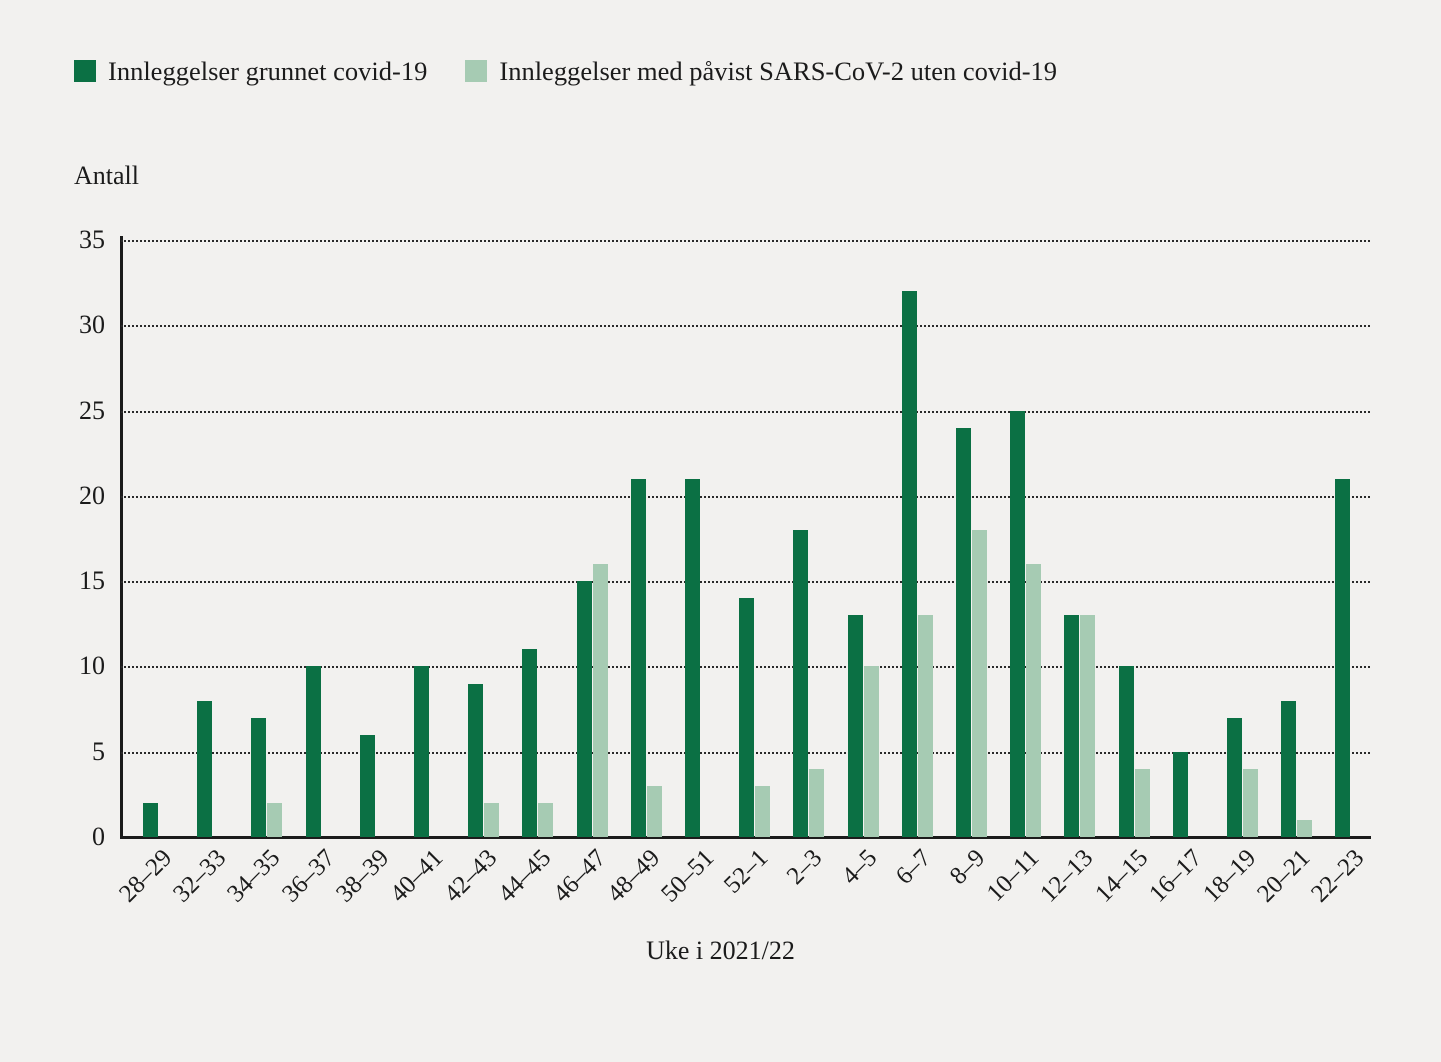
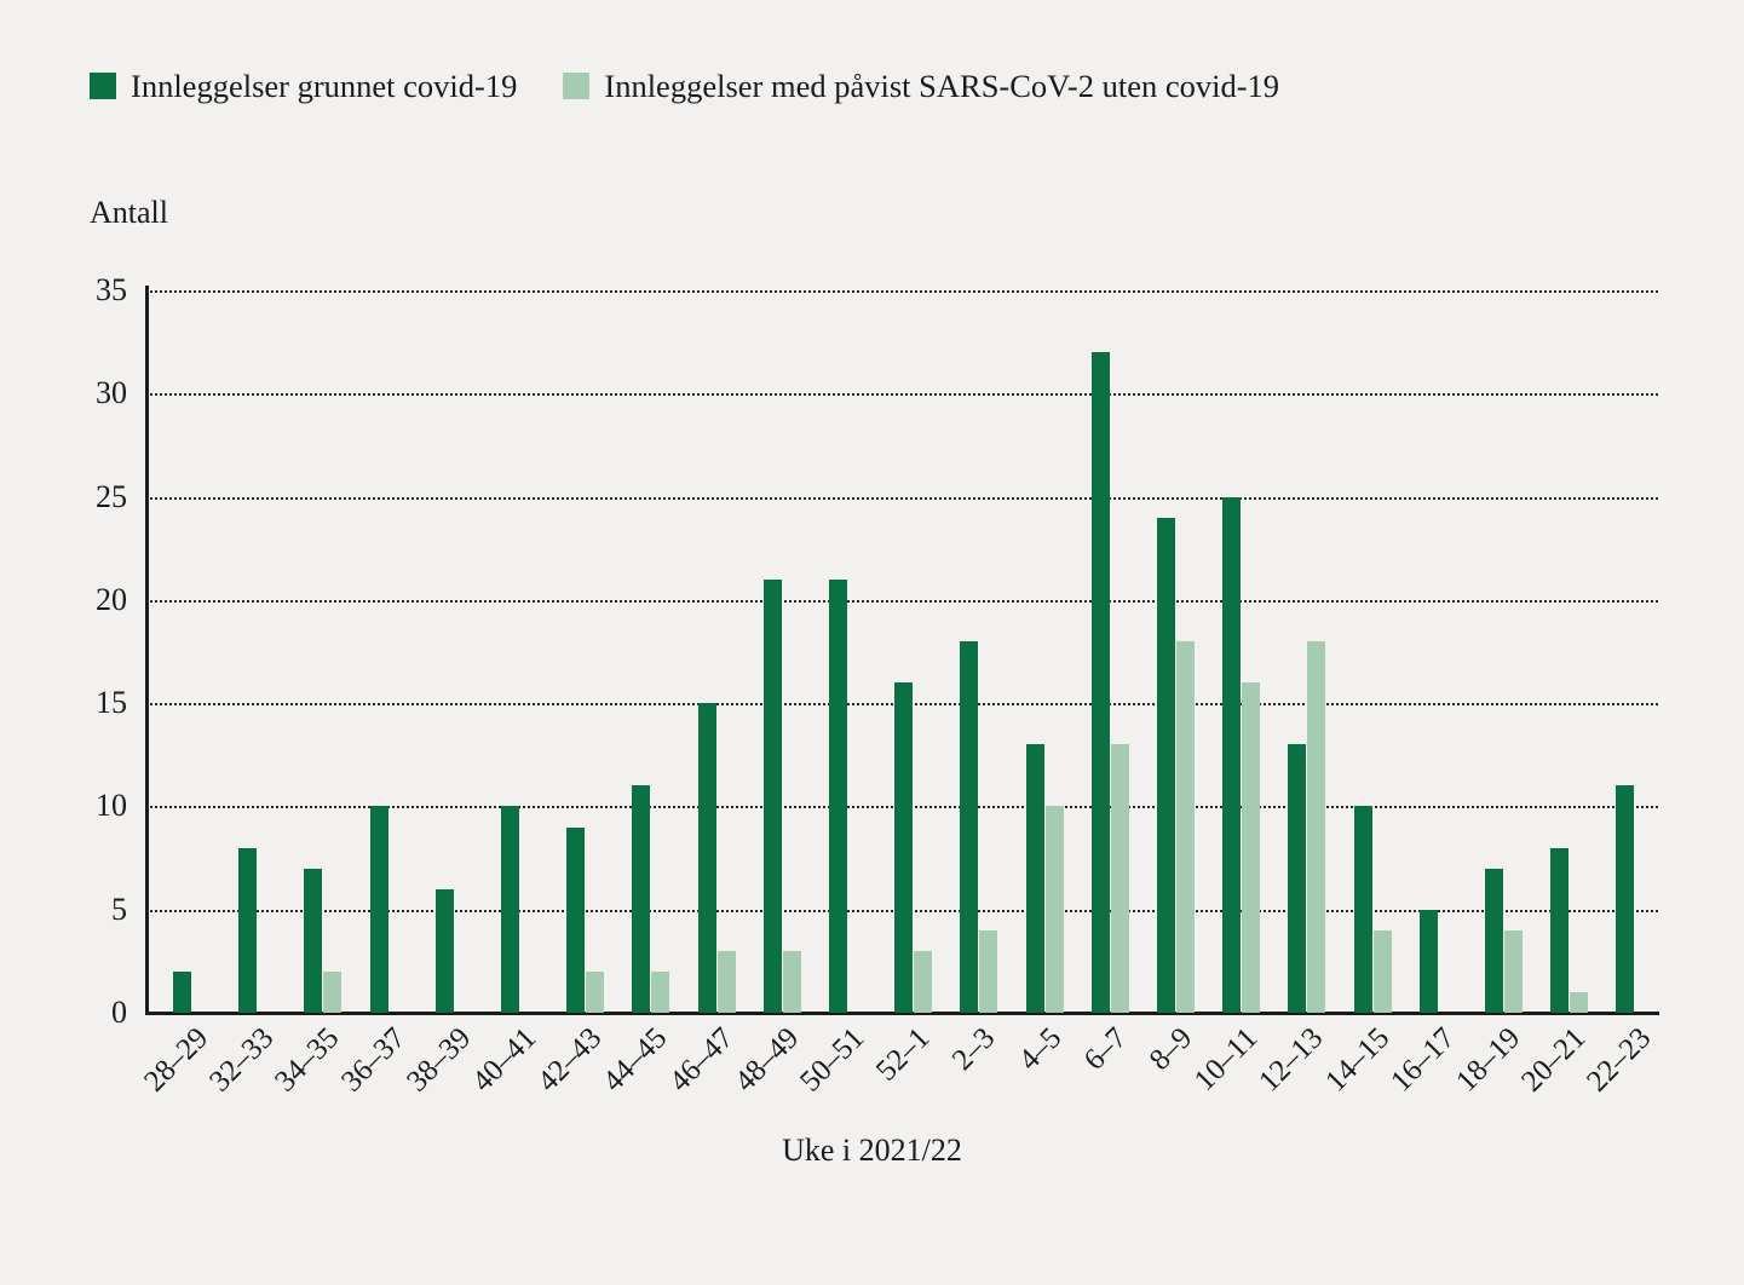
Innleggelser med påvist SARS-CoV-2 uten covid-19/46–47: 16 -> 3
Innleggelser grunnet covid-19/52–1: 14 -> 16
Innleggelser med påvist SARS-CoV-2 uten covid-19/12–13: 13 -> 18
Innleggelser grunnet covid-19/22–23: 21 -> 11
